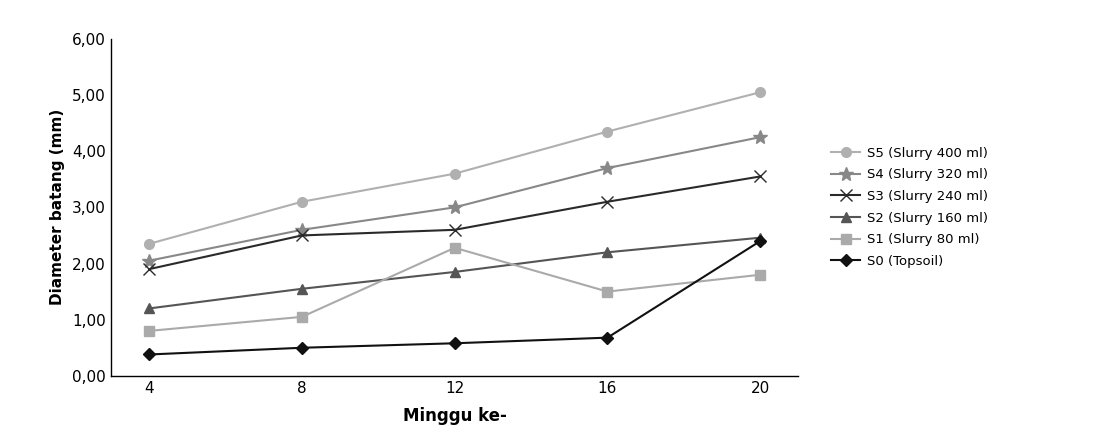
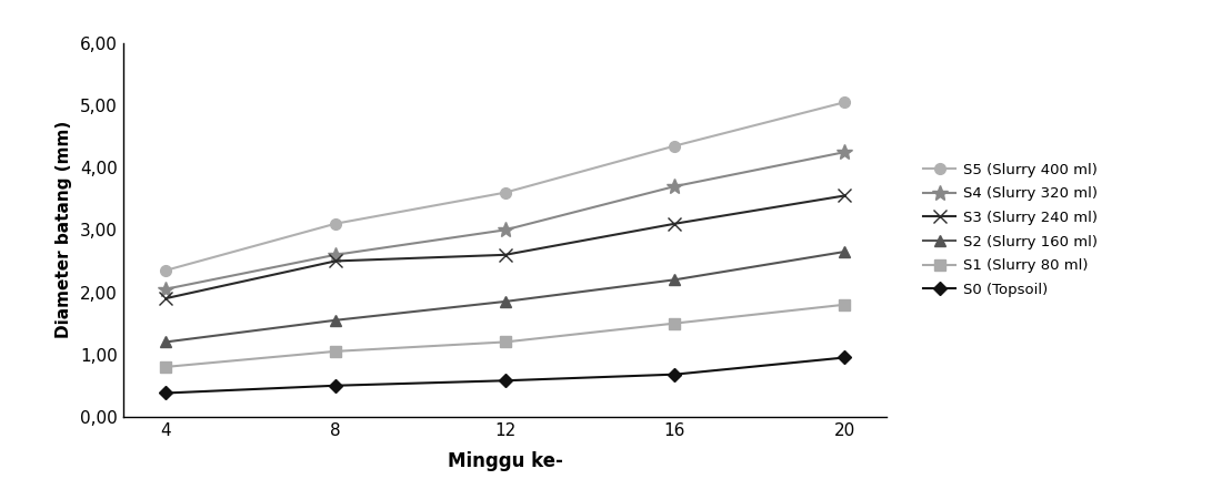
S1 (Slurry 80 ml)/12: 2,28 -> 1,20
S2 (Slurry 160 ml)/20: 2,46 -> 2,65
S0 (Topsoil)/20: 2,40 -> 0,95
